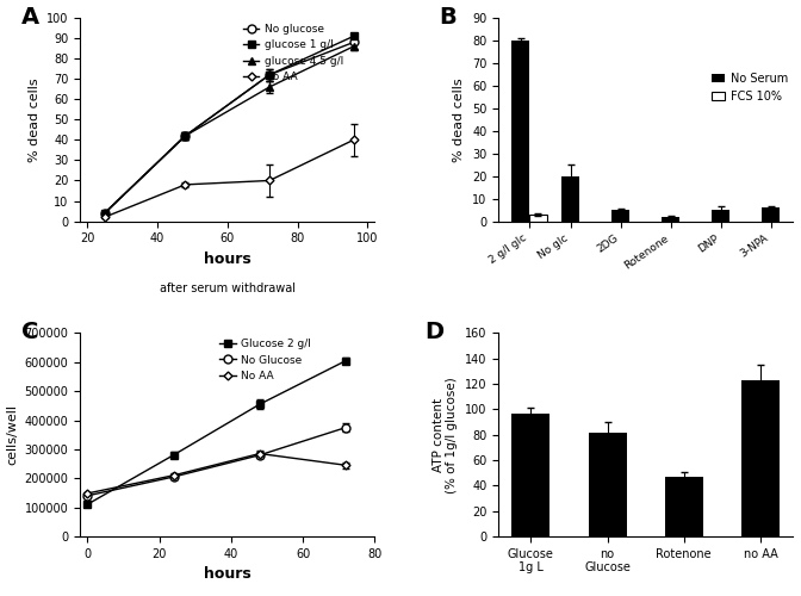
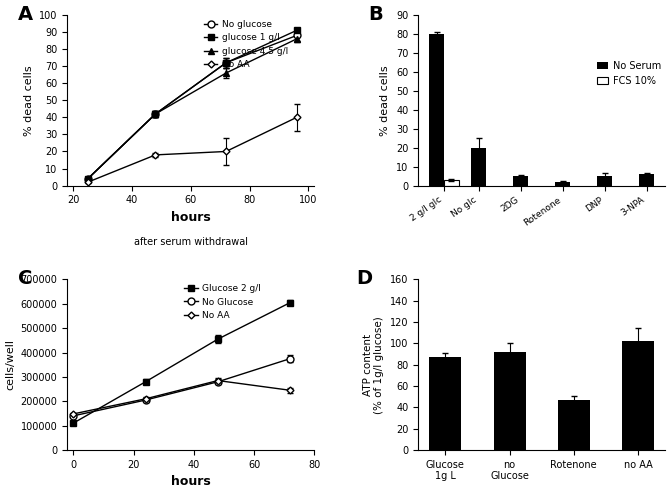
Glucose 1g L: 97 -> 87
no Glucose: 82 -> 92
no AA: 123 -> 102
